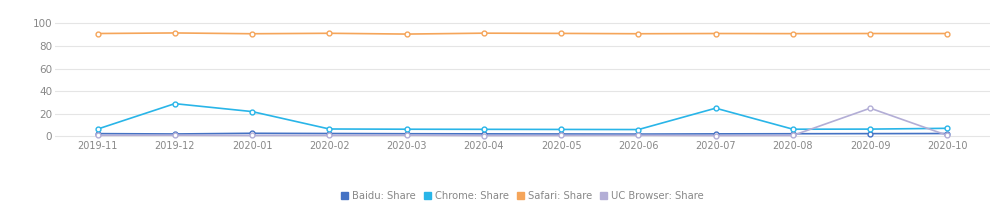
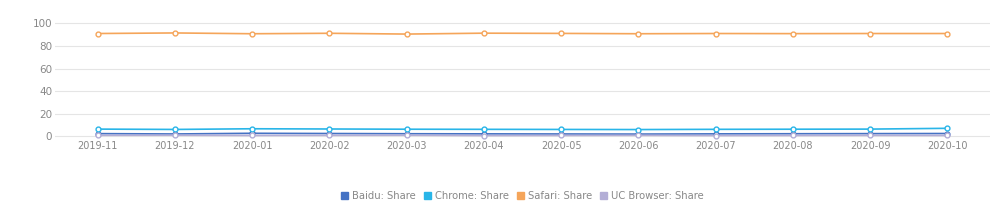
Chrome: Share/2019-12: 29 -> 6
Chrome: Share/2020-01: 22 -> 7
Chrome: Share/2020-07: 25 -> 6
UC Browser: Share/2020-09: 25 -> 1
